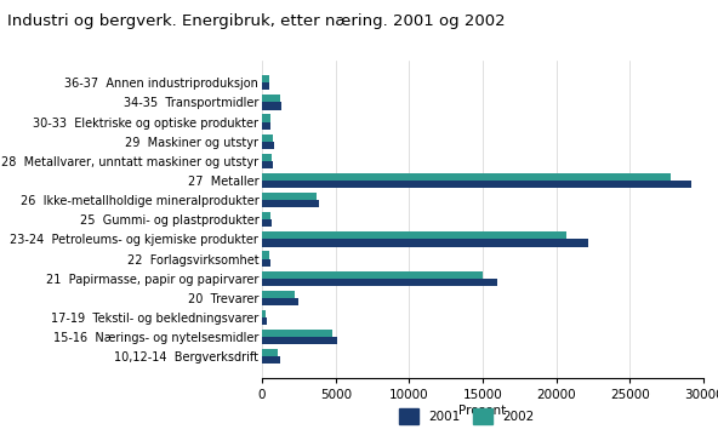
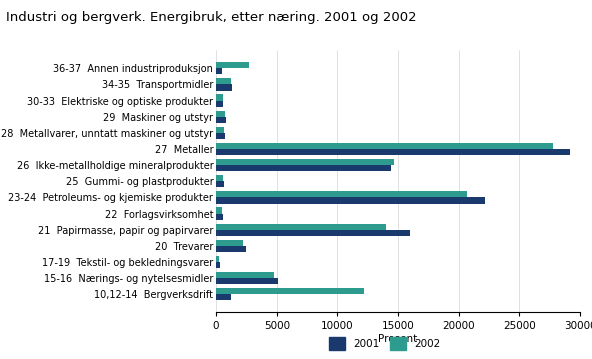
2002/36-37 Annen industriproduksjon: 400 -> 2700
2002/26 Ikke-metallholdige mineralprodukter: 3700 -> 14700
2001/26 Ikke-metallholdige mineralprodukter: 3900 -> 14400
2002/21 Papirmasse, papir og papirvarer: 15000 -> 14000
2002/10,12-14 Bergverksdrift: 1100 -> 12200
